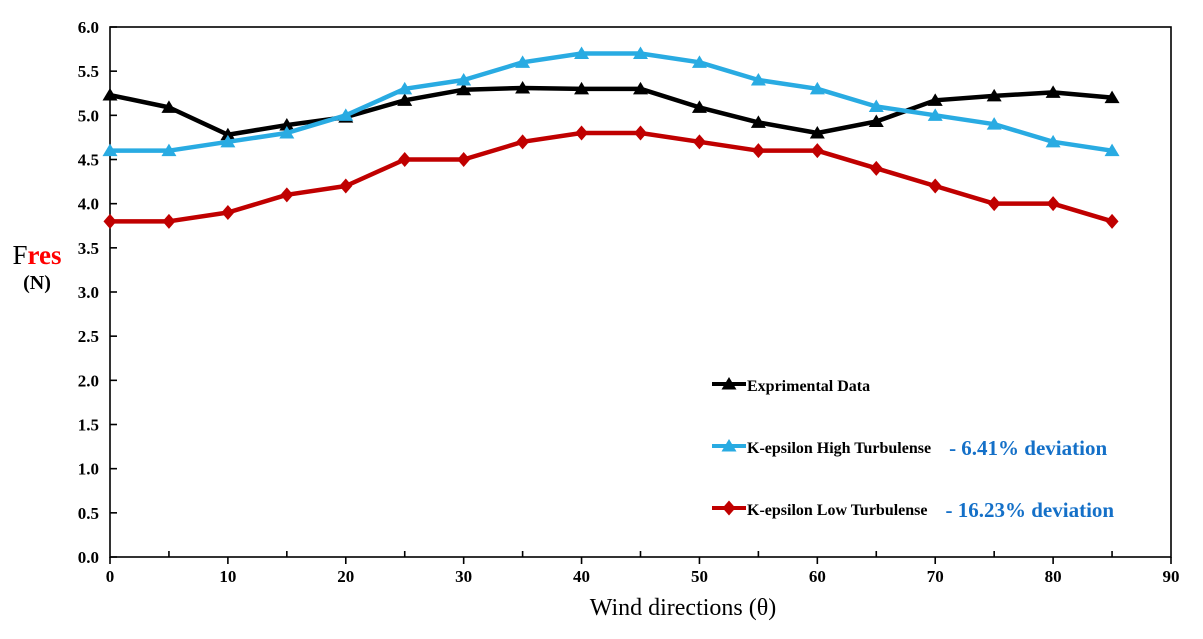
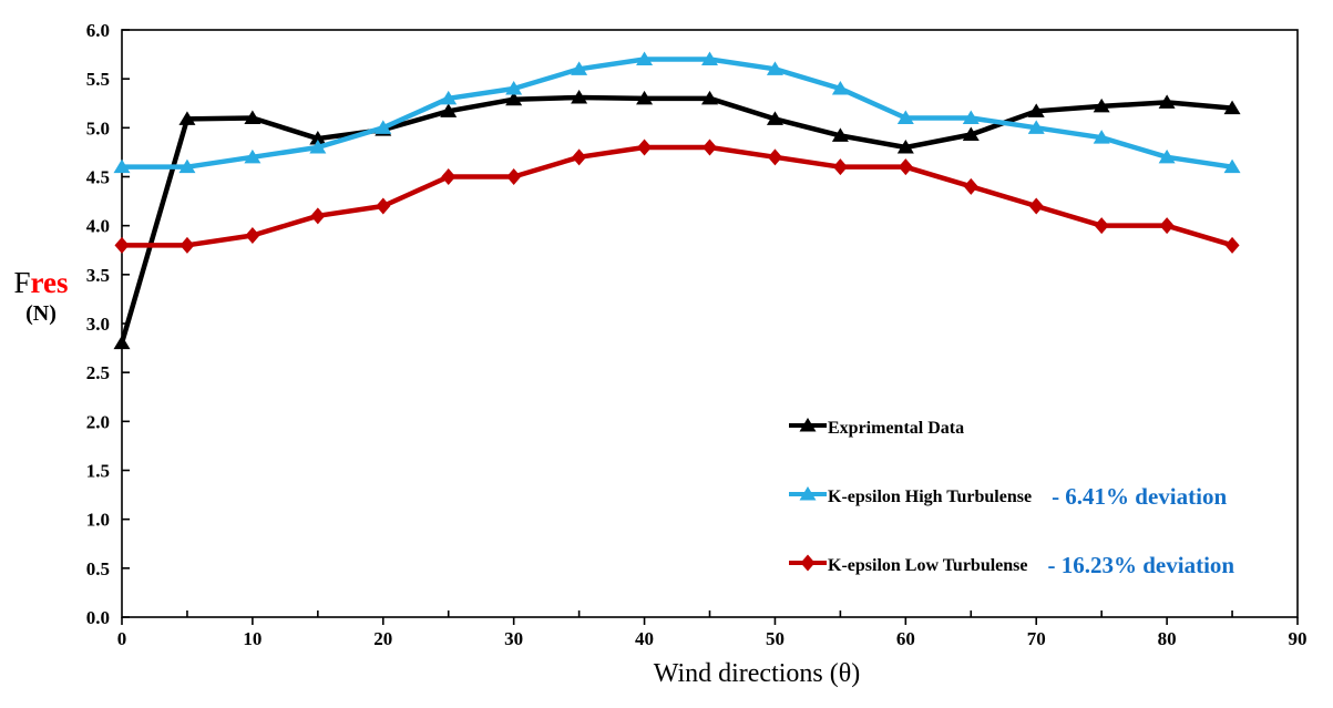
Exprimental Data/0: 5.2 -> 2.8
Exprimental Data/10: 4.8 -> 5.1
K-epsilon High Turbulense/60: 5.3 -> 5.1
